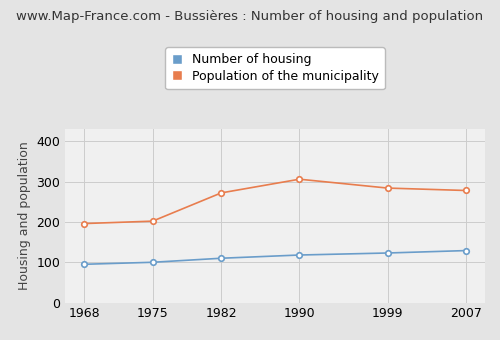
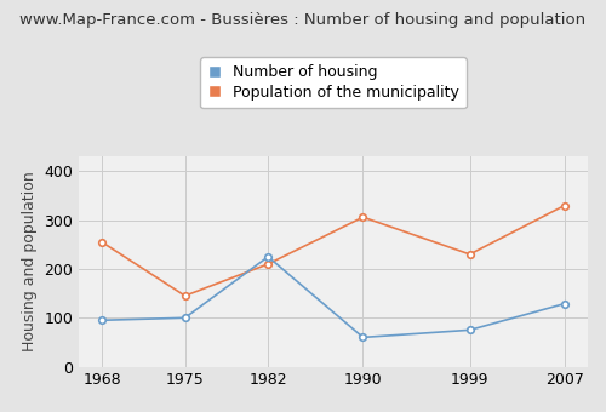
Population of the municipality/1968: 196 -> 255
Population of the municipality/1975: 202 -> 145
Number of housing/1982: 110 -> 225
Population of the municipality/1982: 272 -> 210
Number of housing/1990: 118 -> 60
Number of housing/1999: 123 -> 75
Population of the municipality/1999: 284 -> 230
Population of the municipality/2007: 278 -> 330
